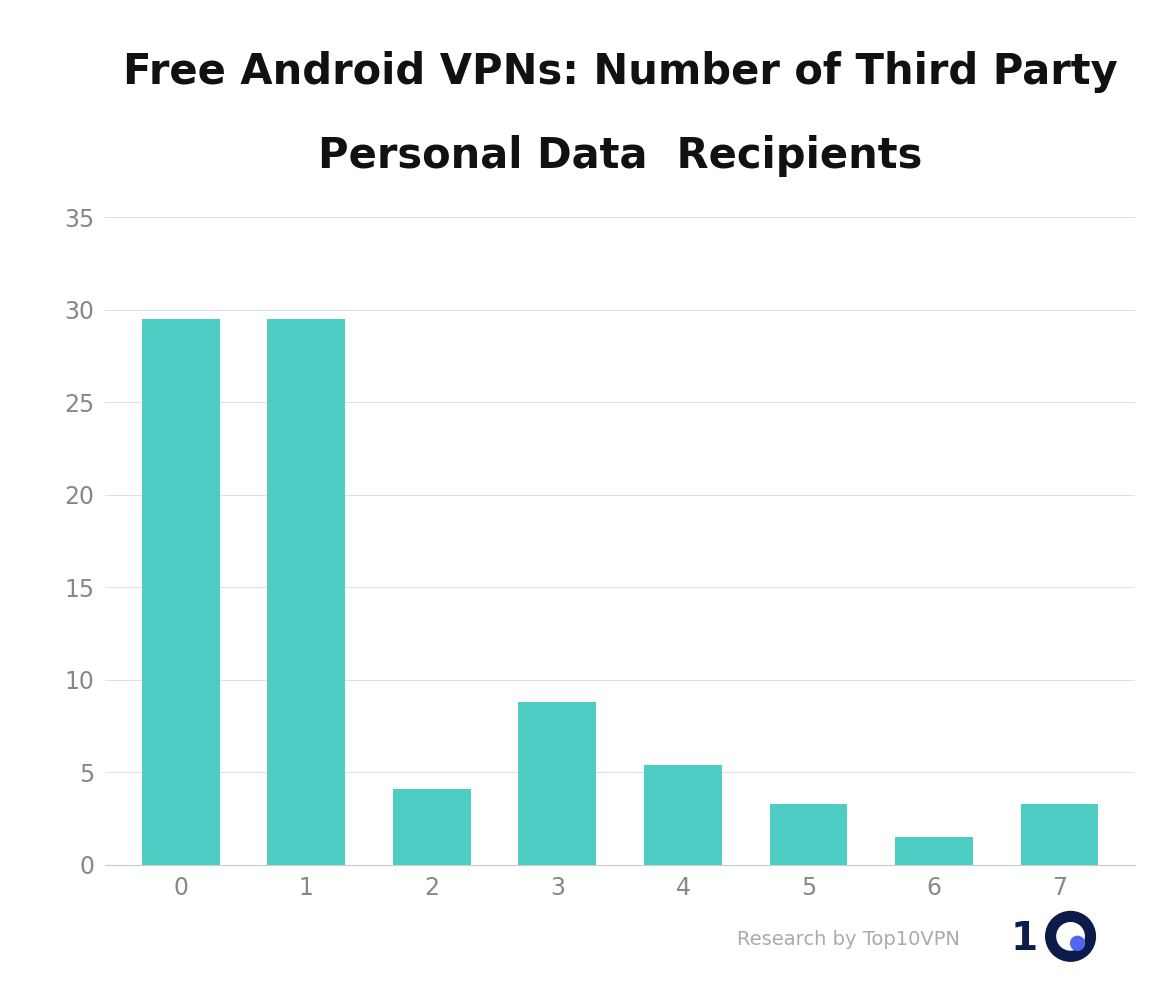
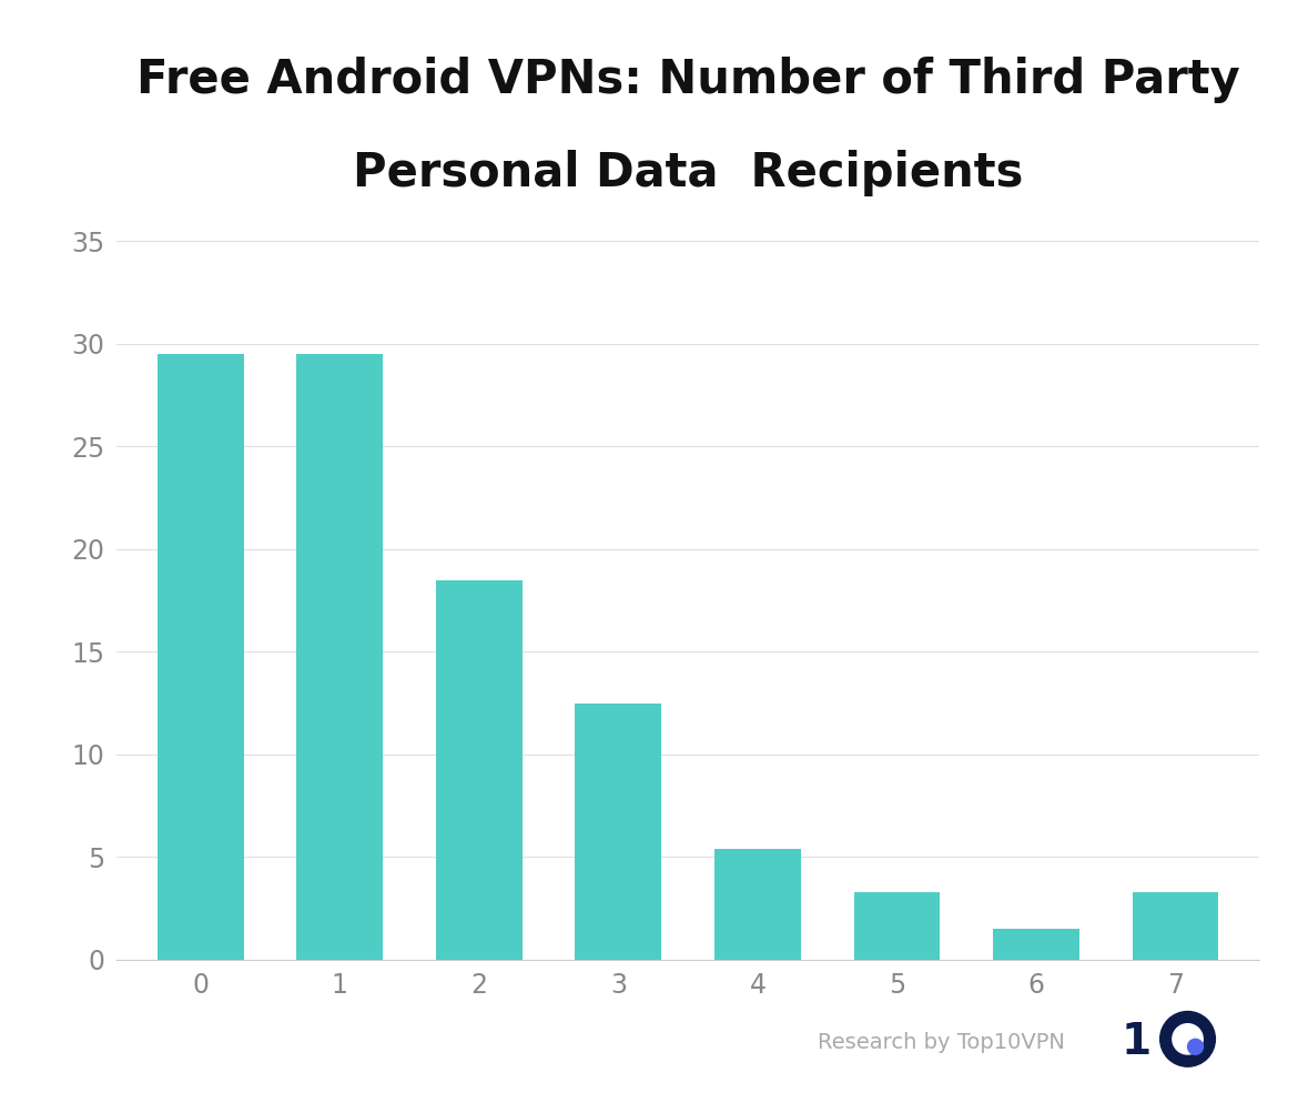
2: 4.1 -> 18.5
3: 8.8 -> 12.5
